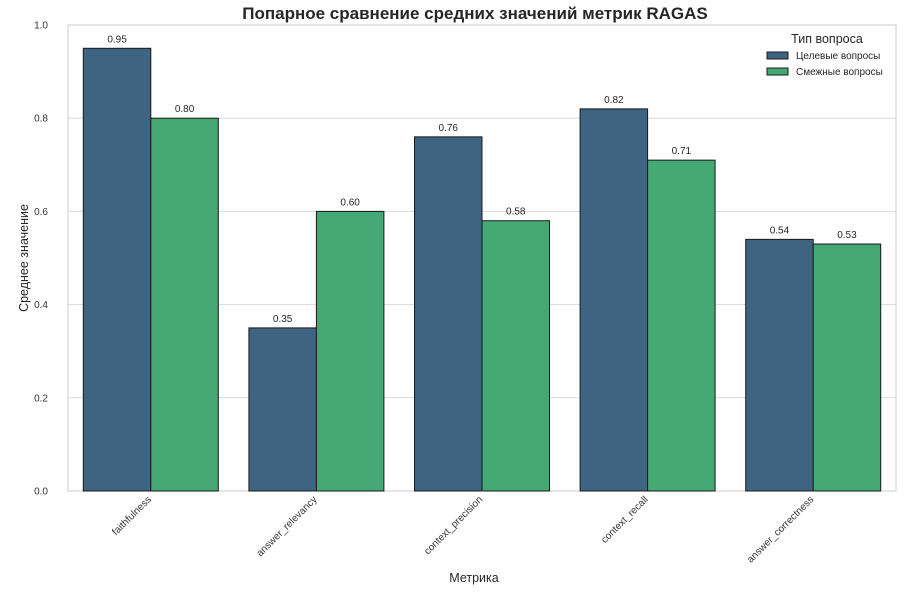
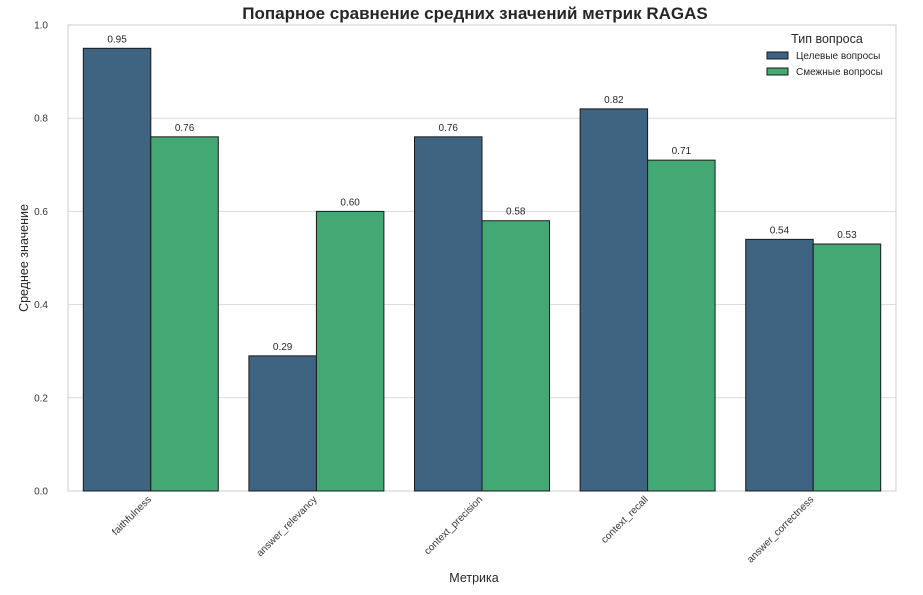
Смежные вопросы/faithfulness: 0.80 -> 0.76
Целевые вопросы/answer_relevancy: 0.35 -> 0.29
